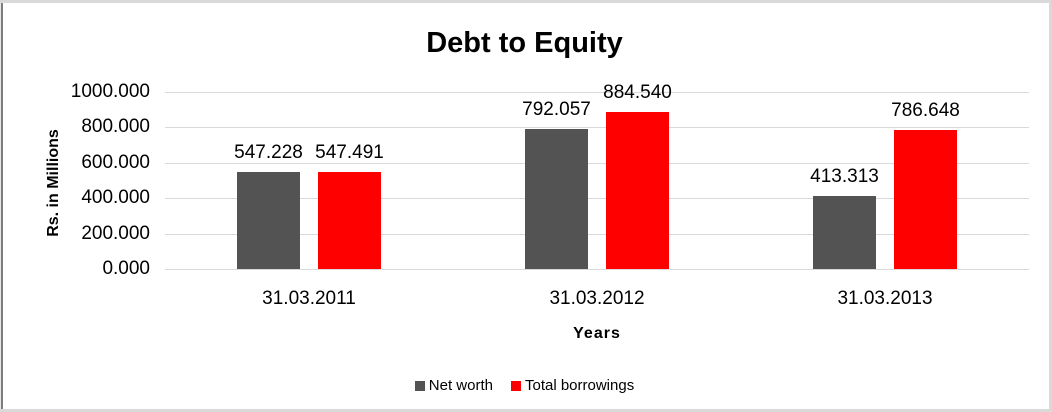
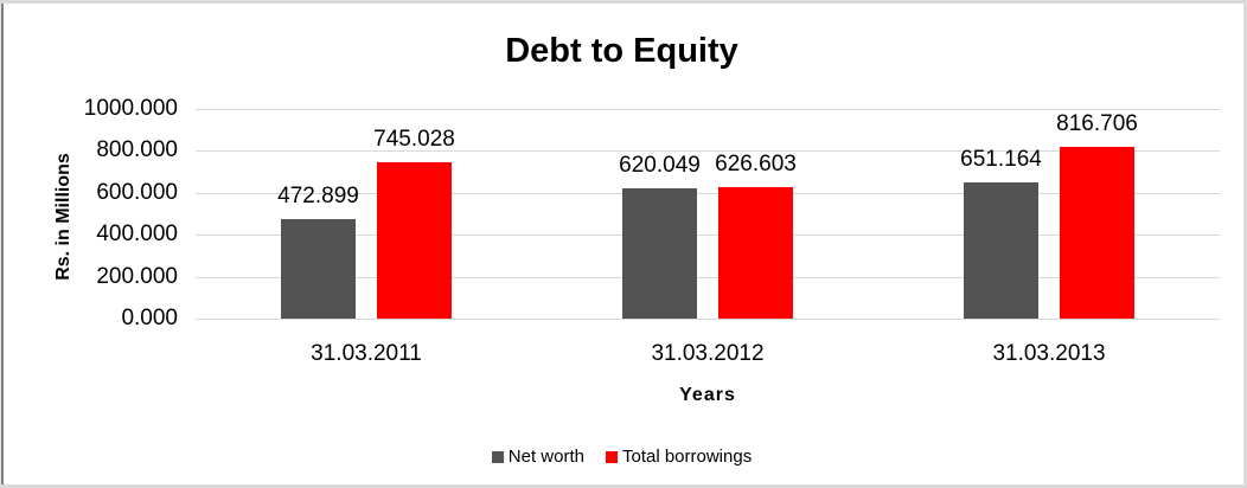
Net worth/31.03.2011: 547.228 -> 472.899
Total borrowings/31.03.2011: 547.491 -> 745.028
Net worth/31.03.2012: 792.057 -> 620.049
Total borrowings/31.03.2012: 884.540 -> 626.603
Net worth/31.03.2013: 413.313 -> 651.164
Total borrowings/31.03.2013: 786.648 -> 816.706
